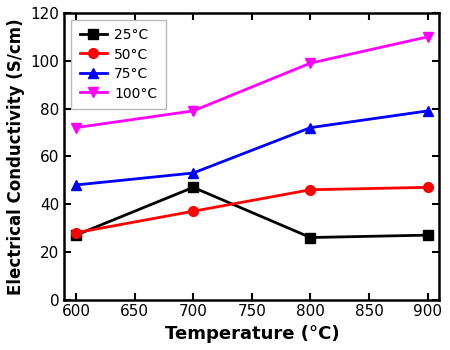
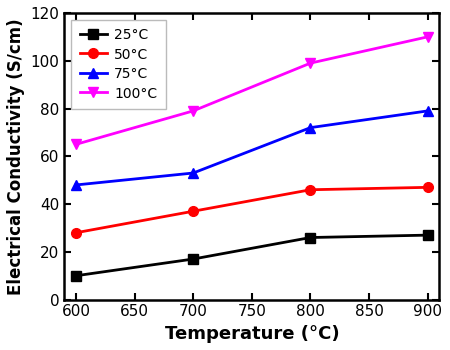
25°C/600: 27 -> 10
100°C/600: 72 -> 65
25°C/700: 47 -> 17
